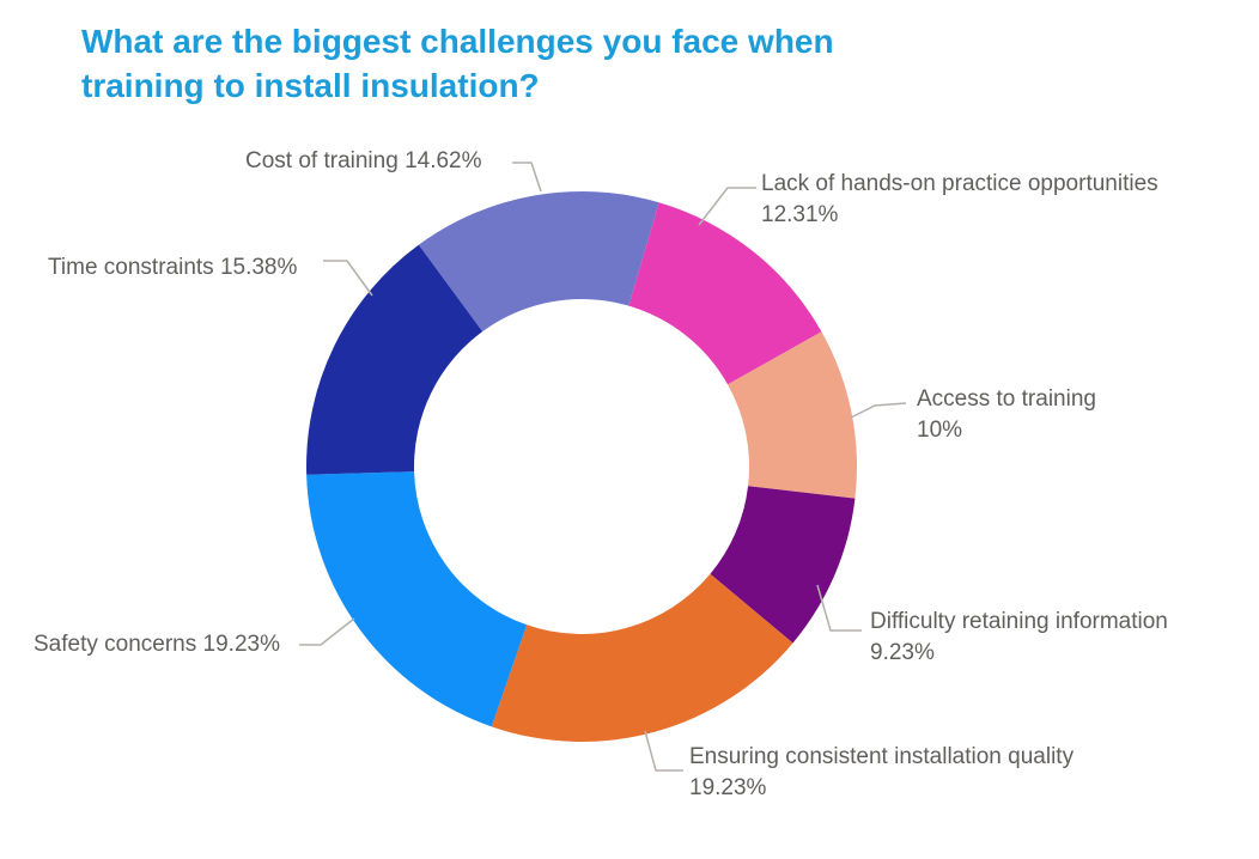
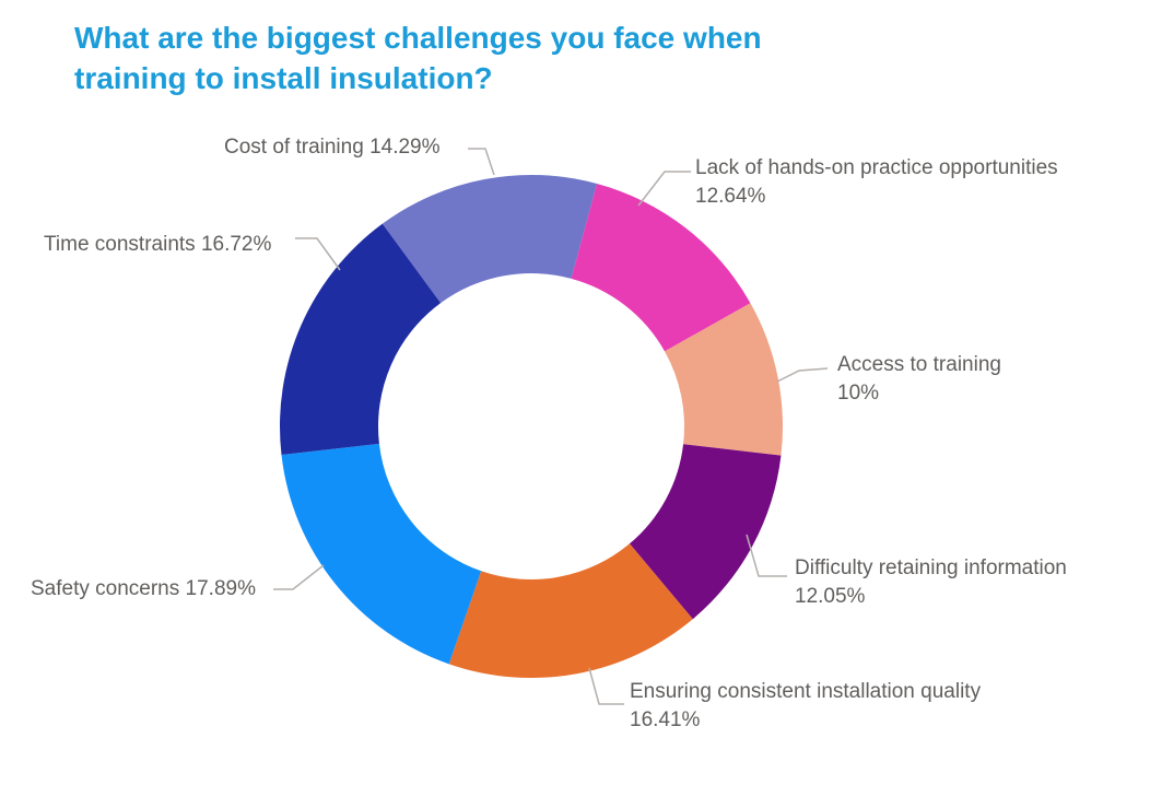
Cost of training: 14.62% -> 14.29%
Lack of hands-on practice opportunities: 12.31% -> 12.64%
Difficulty retaining information: 9.23% -> 12.05%
Ensuring consistent installation quality: 19.23% -> 16.41%
Safety concerns: 19.23% -> 17.89%
Time constraints: 15.38% -> 16.72%
